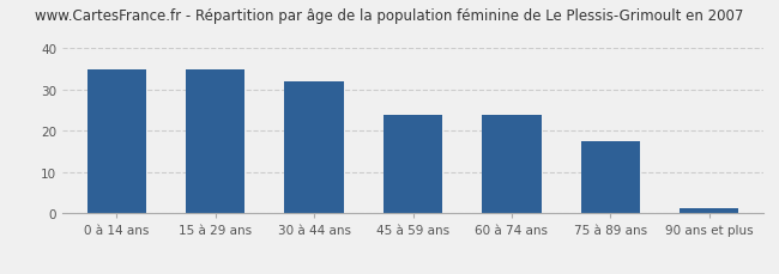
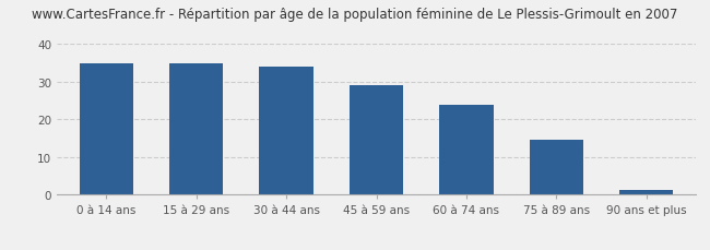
30 à 44 ans: 32.0 -> 34.0
45 à 59 ans: 24.0 -> 29.0
75 à 89 ans: 17.5 -> 14.5
